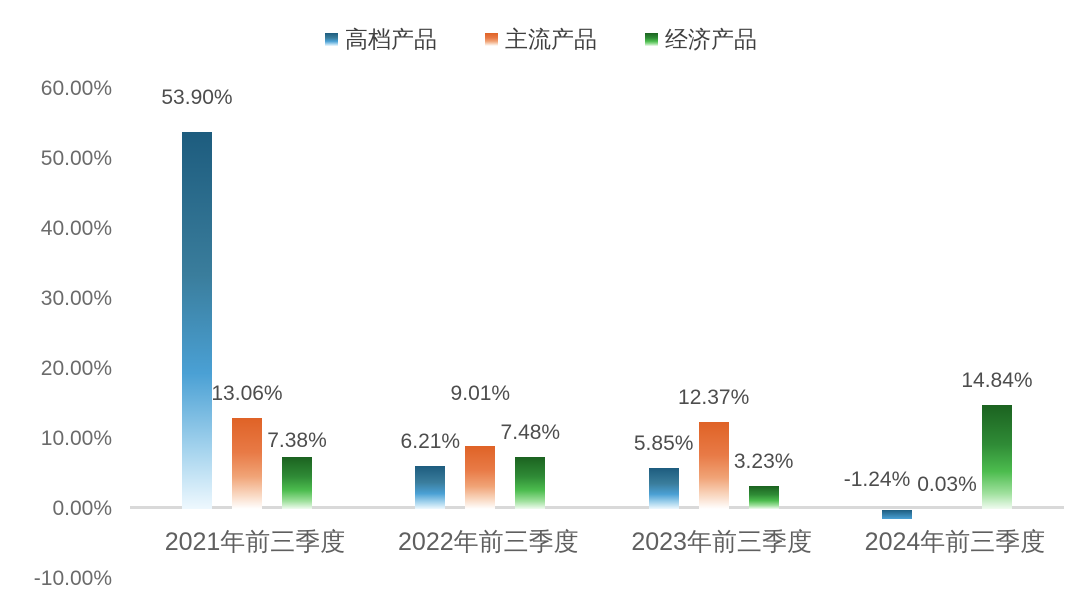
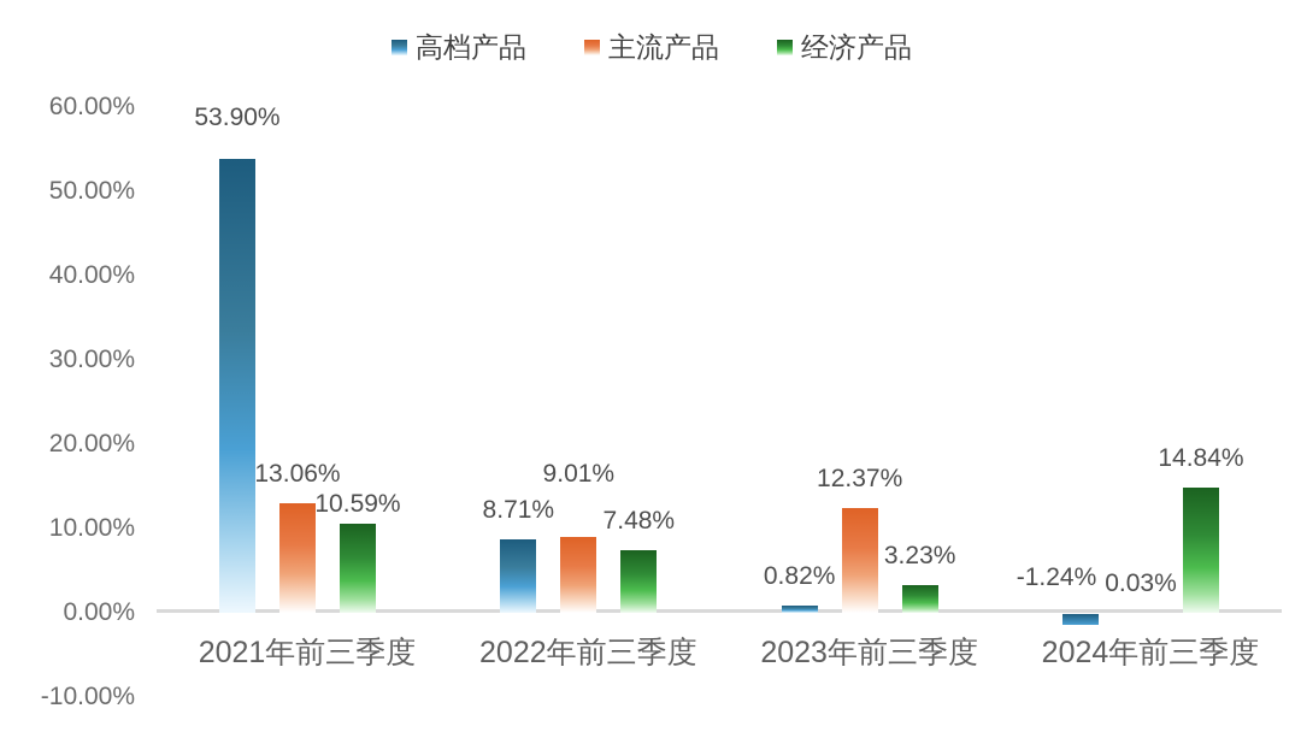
经济产品/2021年前三季度: 7.38% -> 10.59%
高档产品/2022年前三季度: 6.21% -> 8.71%
高档产品/2023年前三季度: 5.85% -> 0.82%
